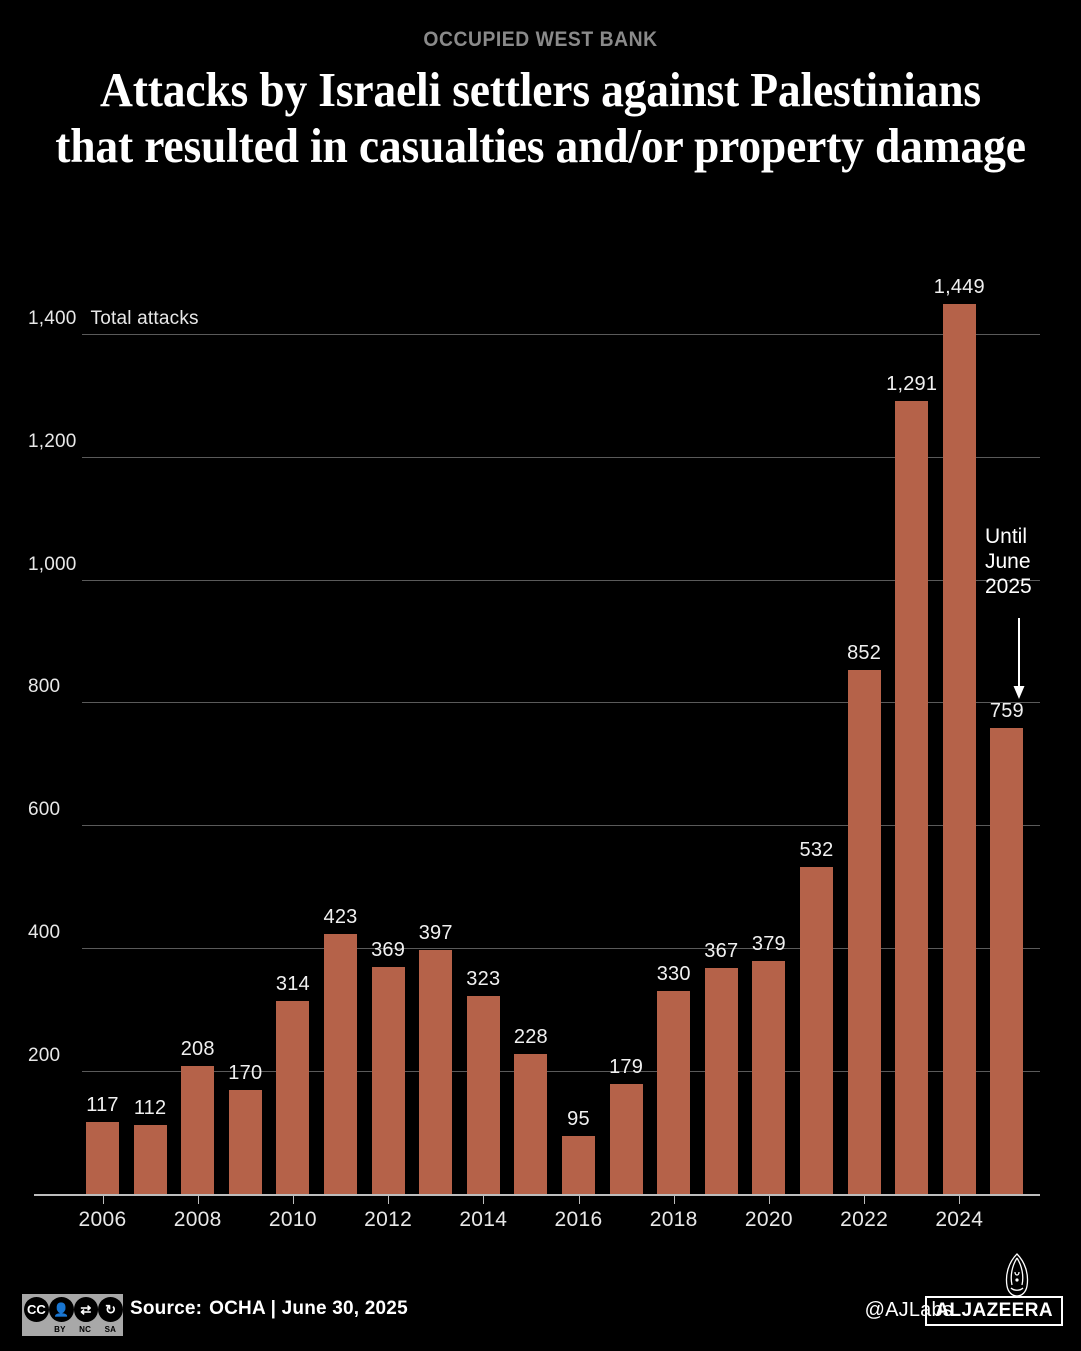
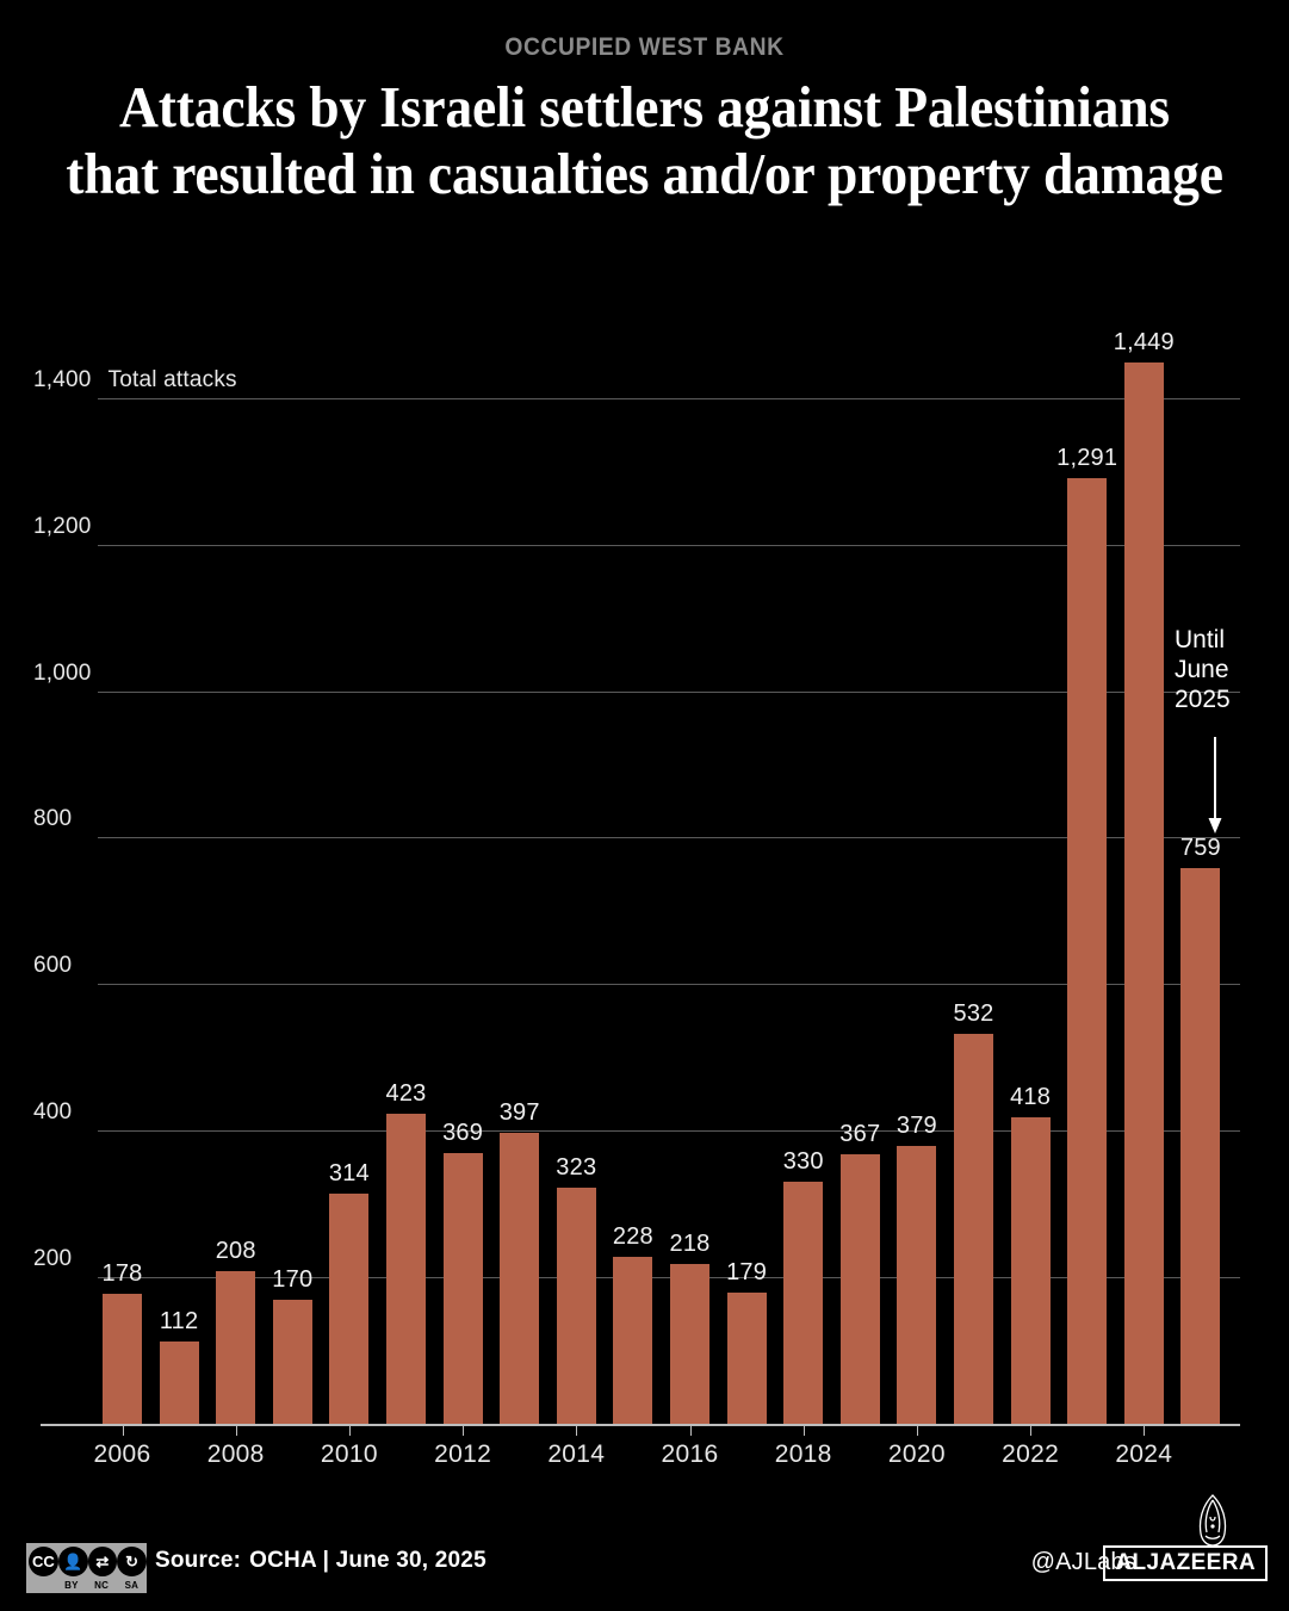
2006: 117 -> 178
2016: 95 -> 218
2022: 852 -> 418
